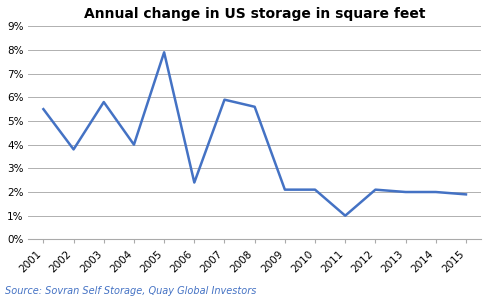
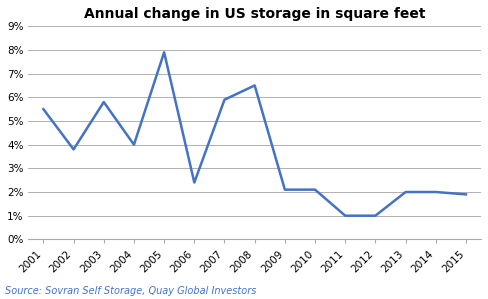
2008: 5.6% -> 6.5%
2012: 2.1% -> 1.0%
